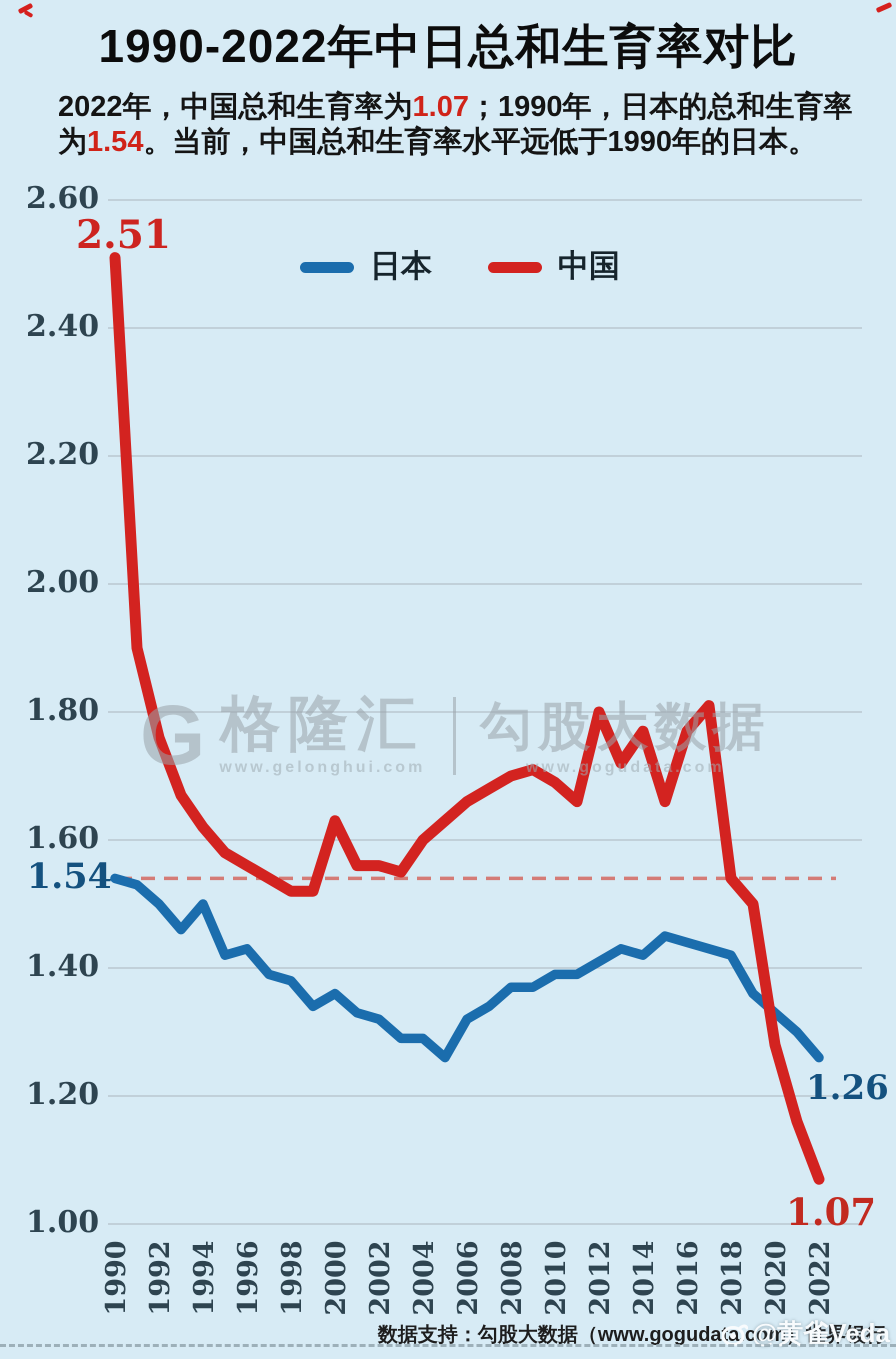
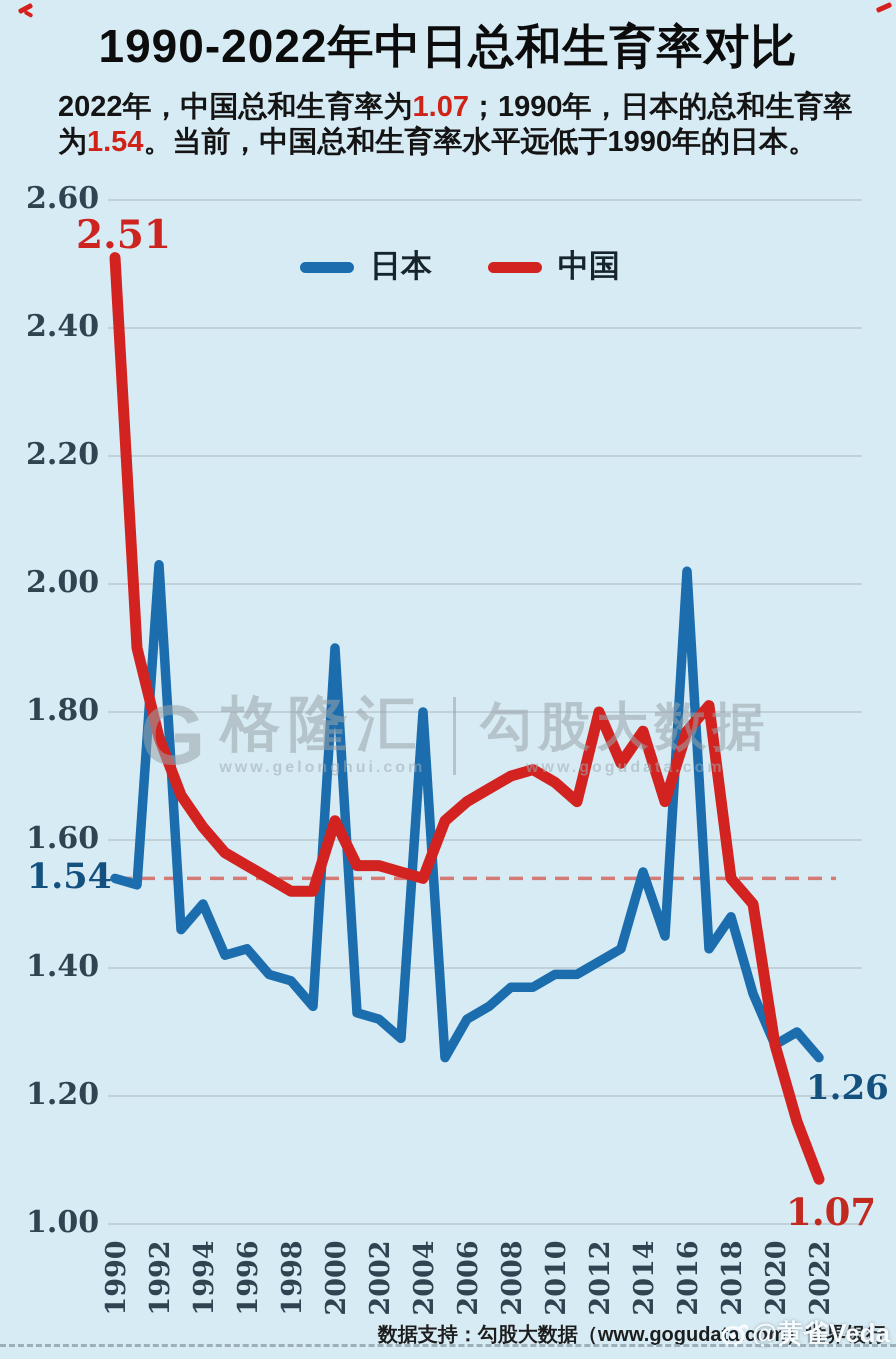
日本/1992: 1.50 -> 2.03
日本/2000: 1.36 -> 1.90
日本/2004: 1.29 -> 1.80
中国/2004: 1.60 -> 1.54
日本/2014: 1.42 -> 1.55
日本/2016: 1.44 -> 2.02
日本/2018: 1.42 -> 1.48
日本/2020: 1.33 -> 1.28
